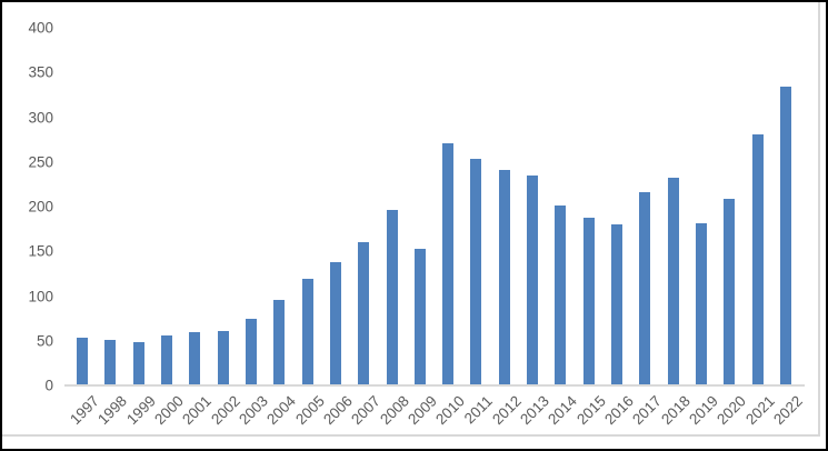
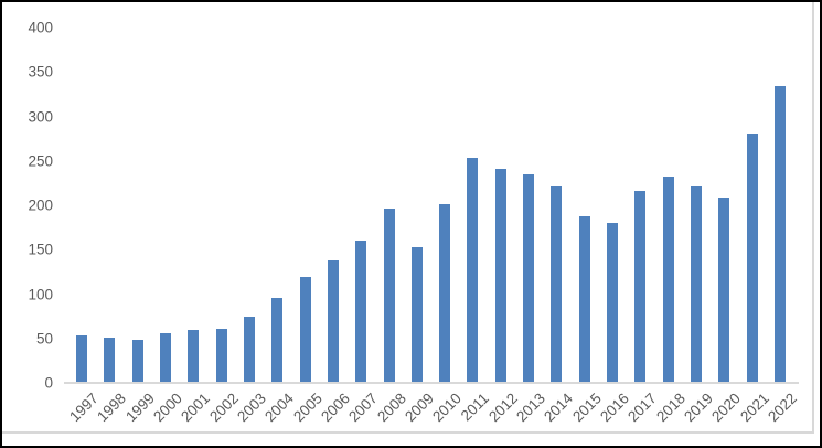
2010: 270 -> 200
2014: 200 -> 220
2019: 180 -> 220
